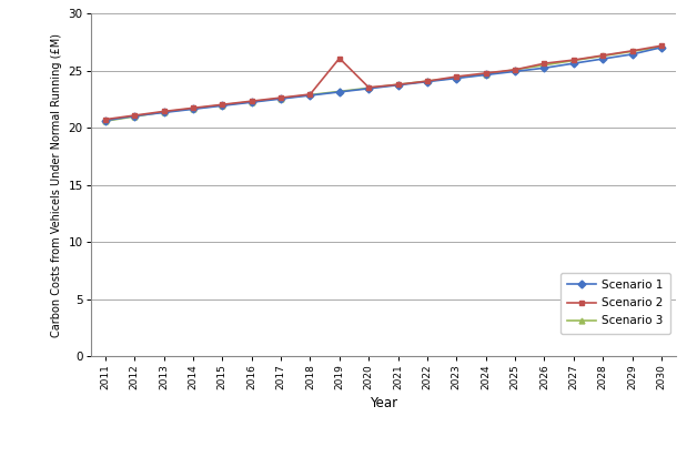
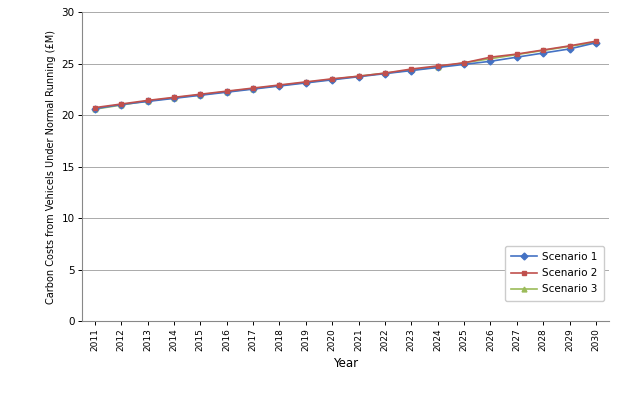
Scenario 2/2019: 26.1 -> 23.2
